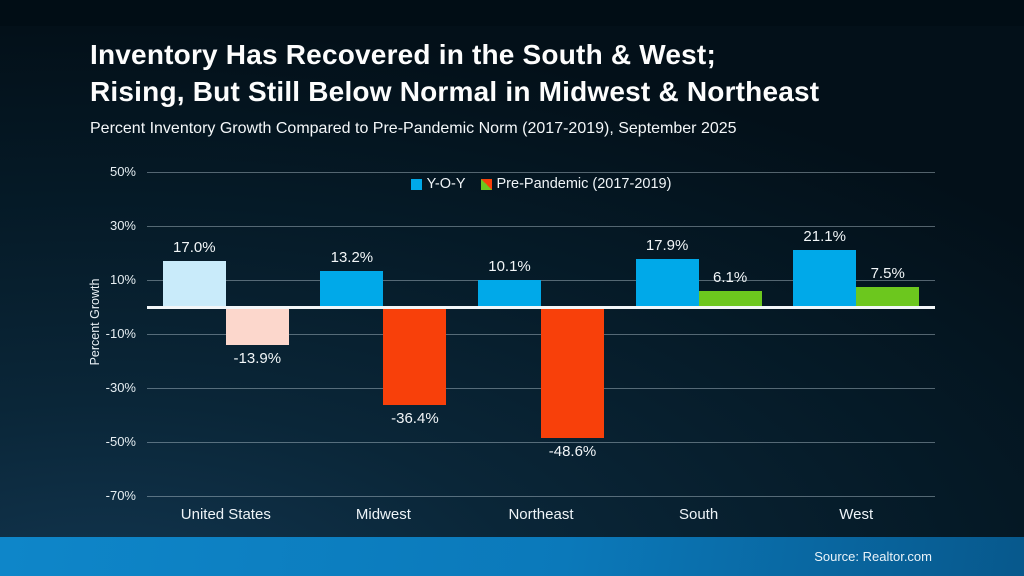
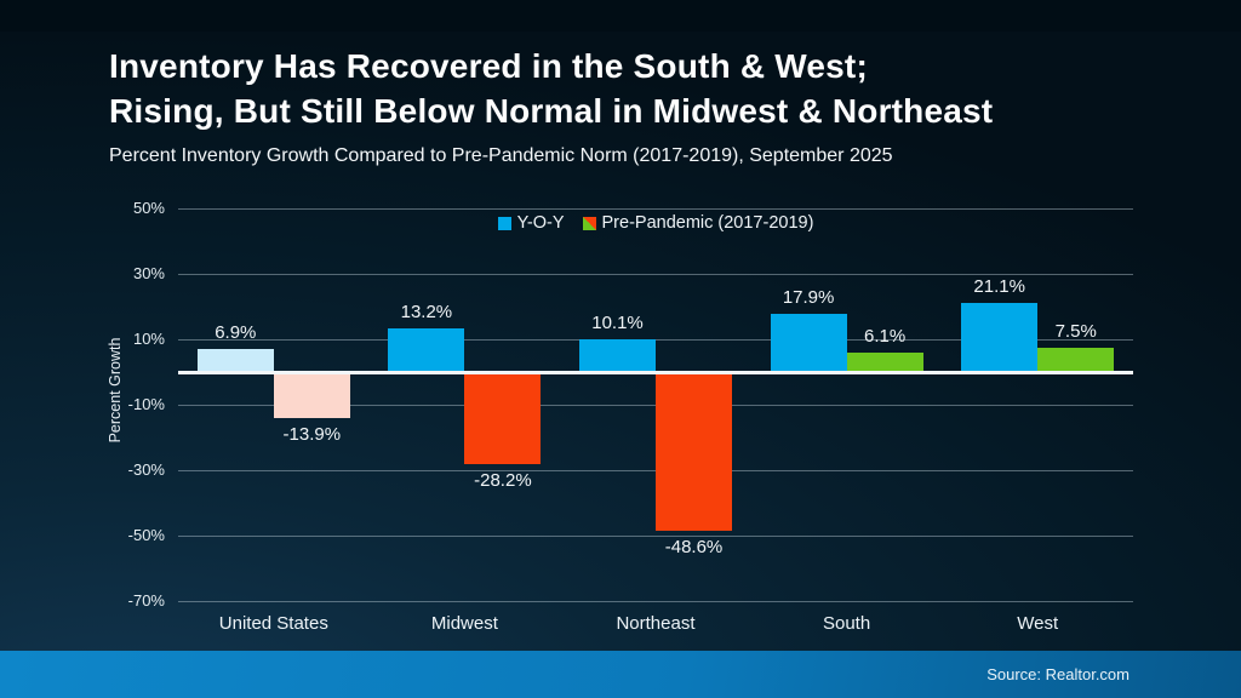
Y-O-Y/United States: 17.0% -> 6.9%
Pre-Pandemic (2017-2019)/Midwest: -36.4% -> -28.2%
